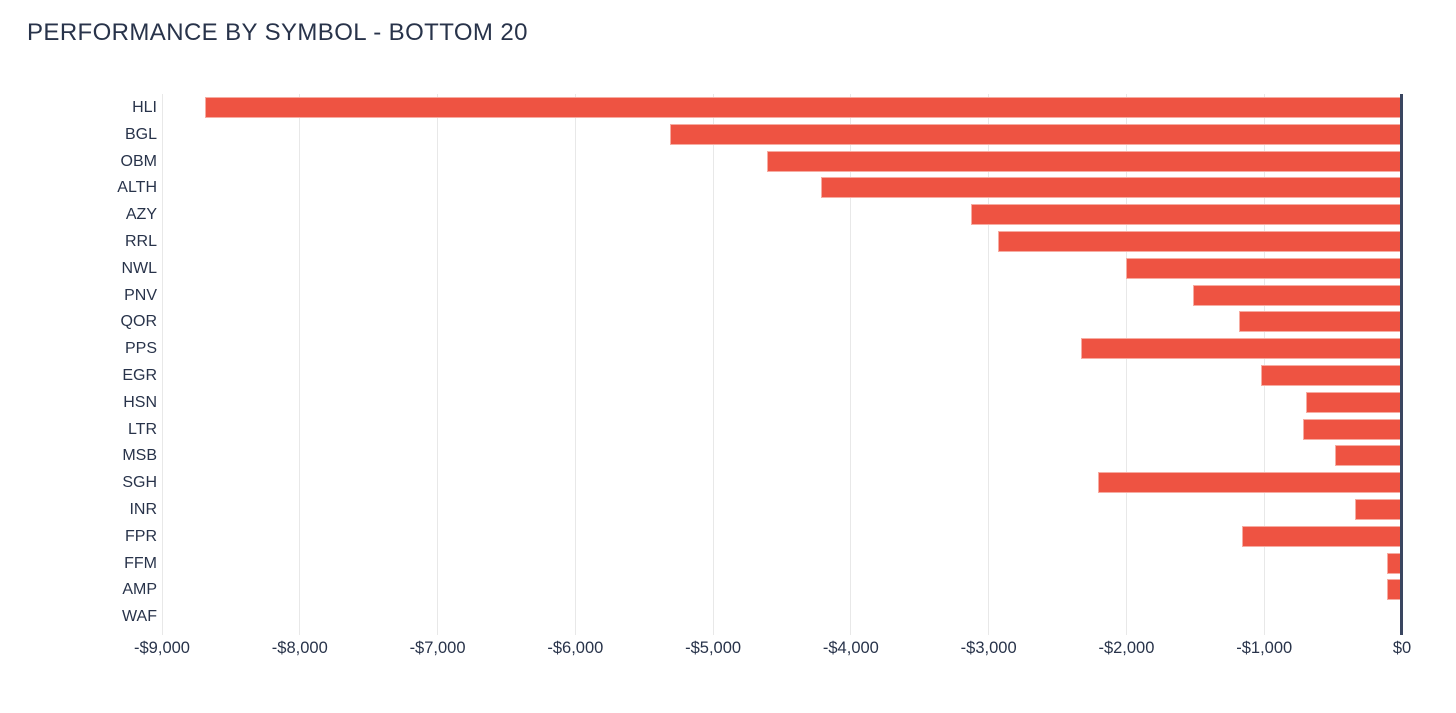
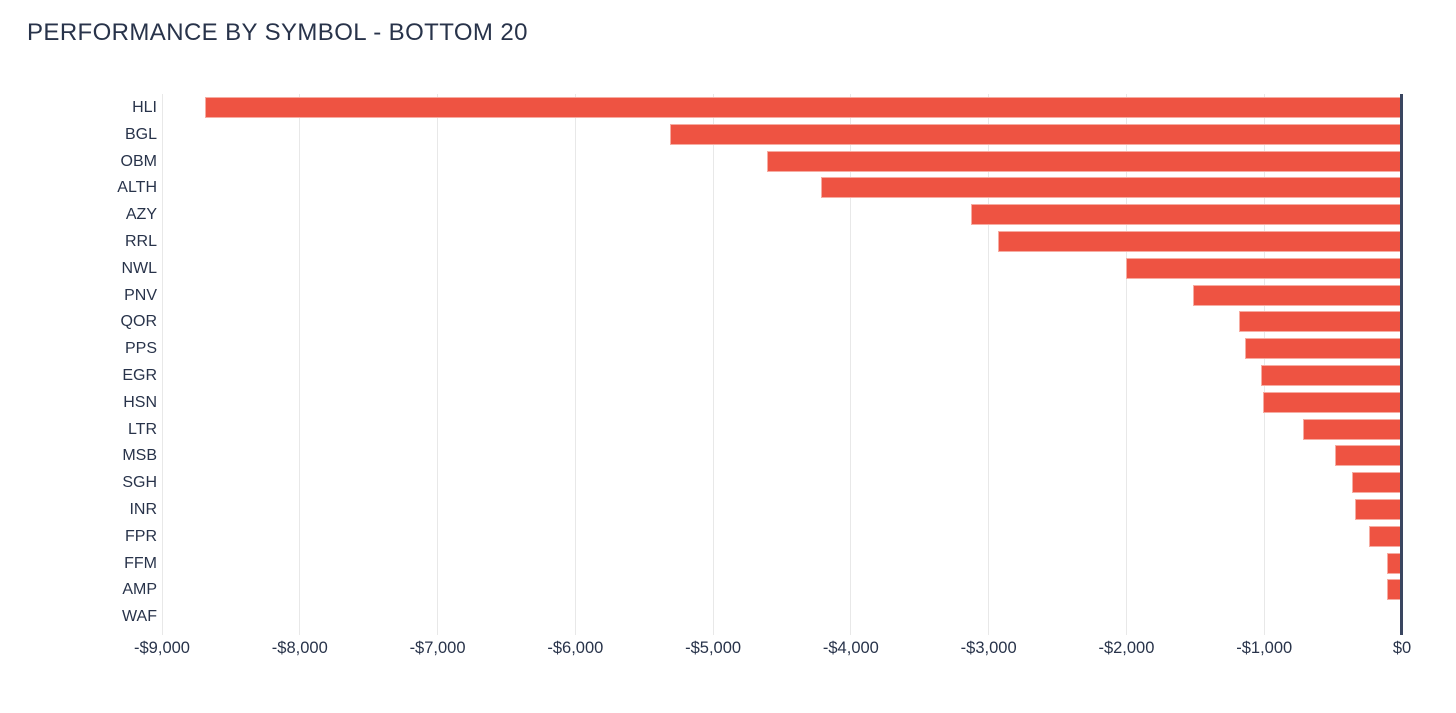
PPS: -$2330 -> -$1140
HSN: -$700 -> -$1010
SGH: -$2210 -> -$360
FPR: -$1160 -> -$240
